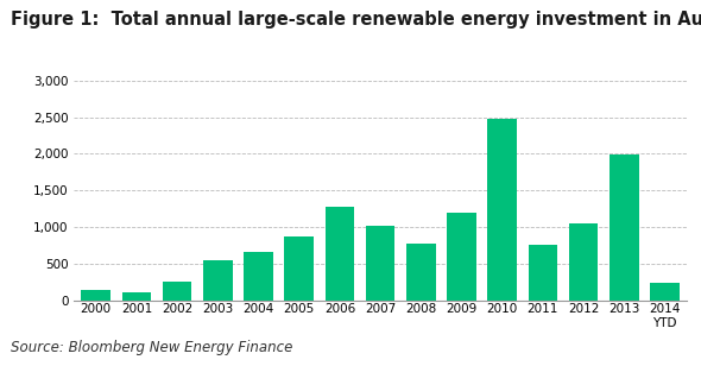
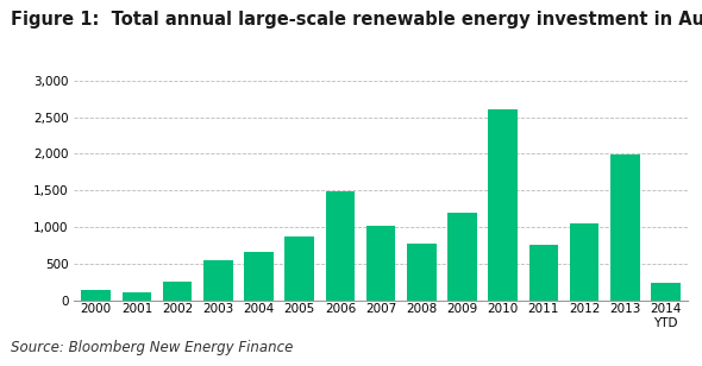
2006: 1,280 -> 1,480
2010: 2,470 -> 2,600
